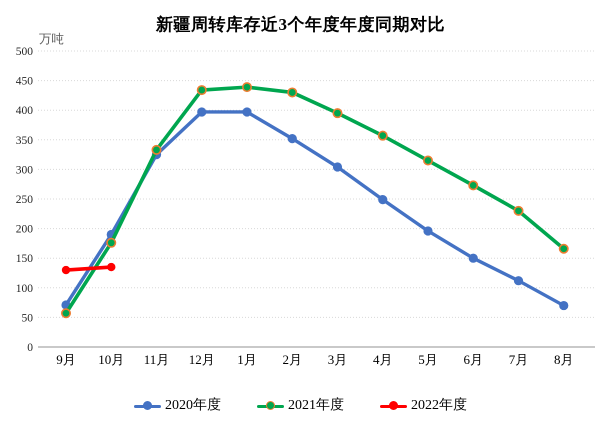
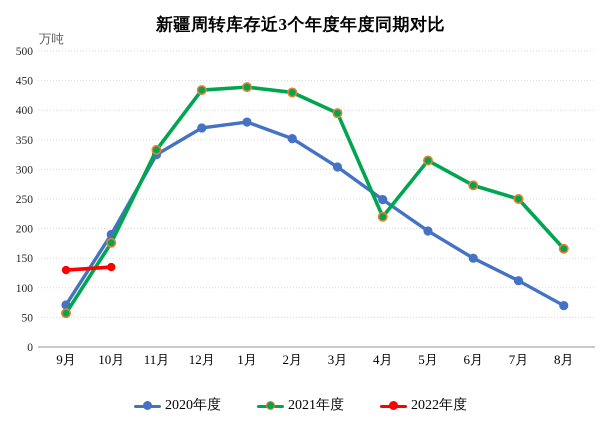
2020年度/12月: 400 -> 370
2020年度/1月: 400 -> 380
2021年度/4月: 360 -> 220
2021年度/7月: 230 -> 250
